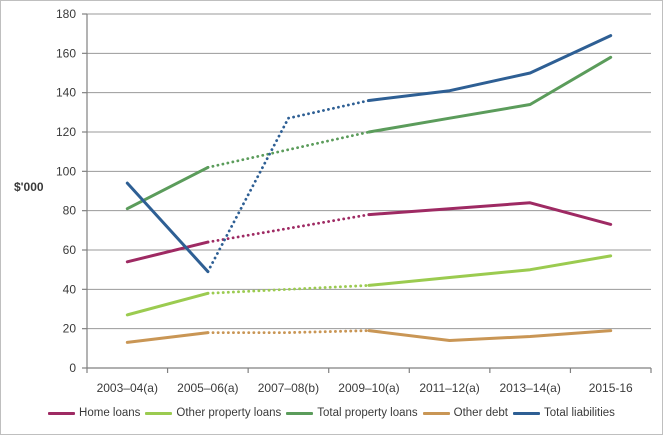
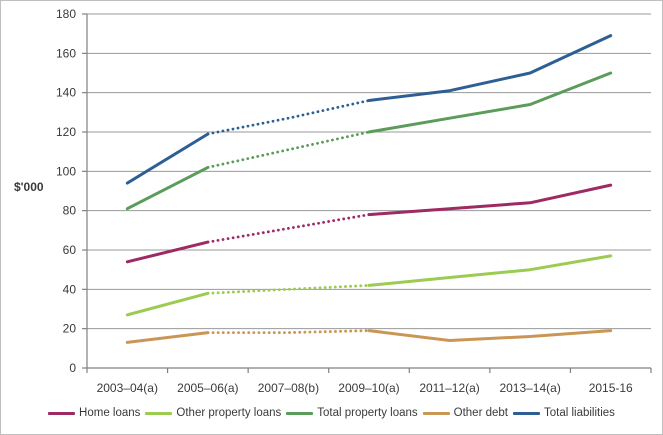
Total liabilities/2005–06(a): 49 -> 119
Home loans/2015-16: 73 -> 93
Total property loans/2015-16: 158 -> 150
